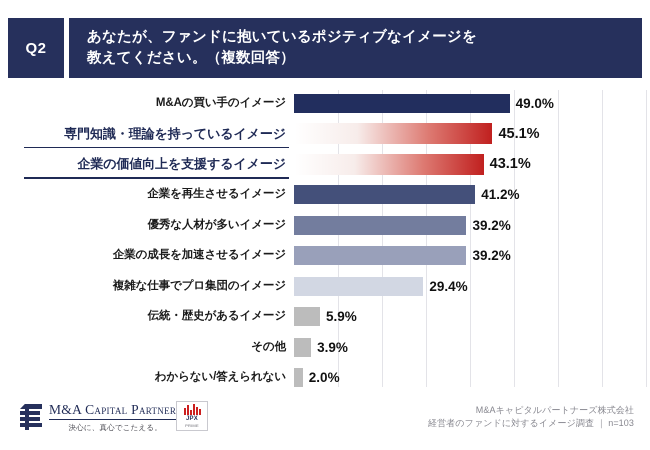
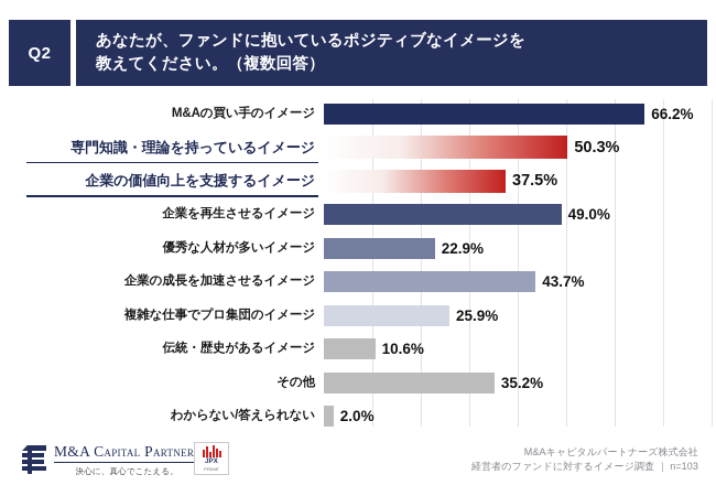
M&Aの買い手のイメージ: 49.0% -> 66.2%
専門知識・理論を持っているイメージ: 45.1% -> 50.3%
企業の価値向上を支援するイメージ: 43.1% -> 37.5%
企業を再生させるイメージ: 41.2% -> 49.0%
優秀な人材が多いイメージ: 39.2% -> 22.9%
企業の成長を加速させるイメージ: 39.2% -> 43.7%
複雑な仕事でプロ集団のイメージ: 29.4% -> 25.9%
伝統・歴史があるイメージ: 5.9% -> 10.6%
その他: 3.9% -> 35.2%
